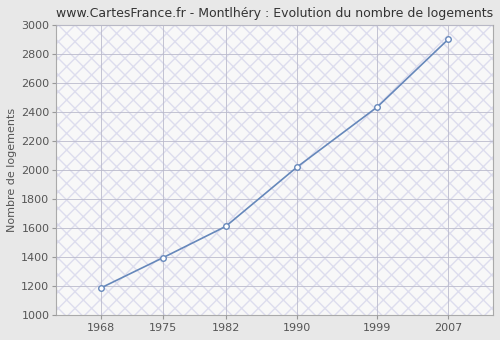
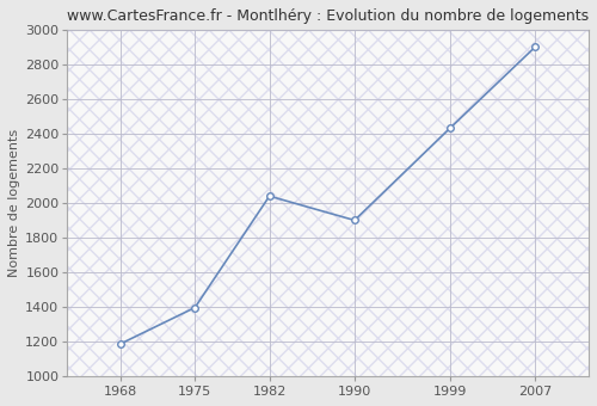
1982: 1610 -> 2040
1990: 2020 -> 1900
